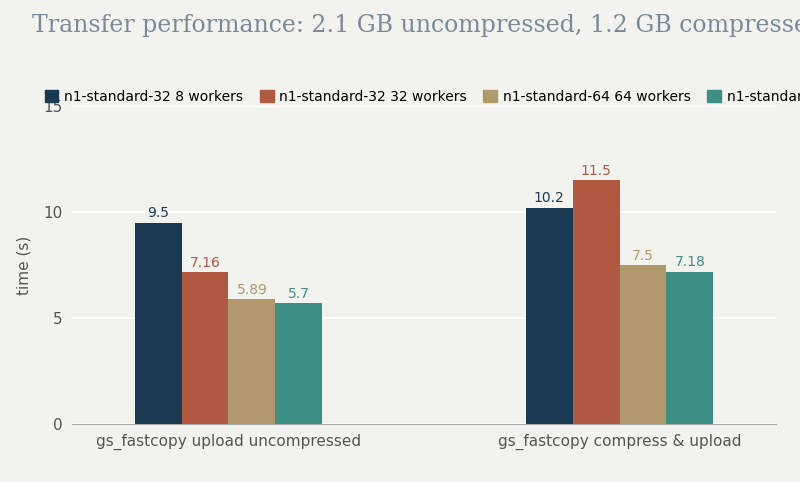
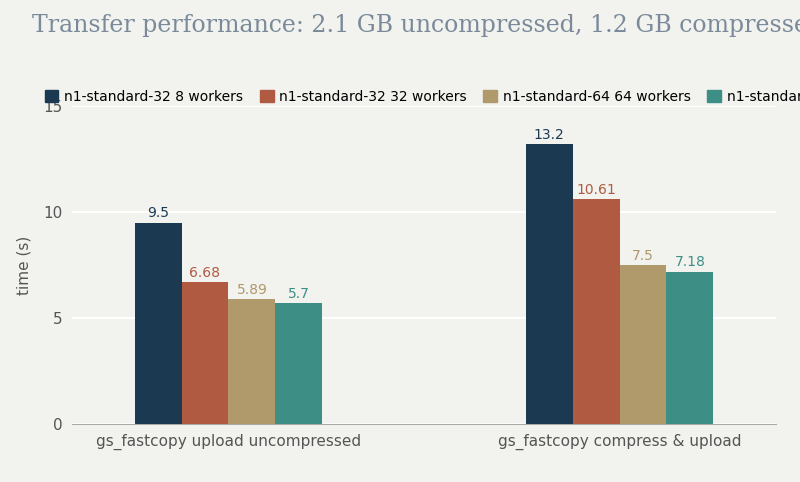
n1-standard-32 32 workers/gs_fastcopy upload uncompressed: 7.16 -> 6.68
n1-standard-32 8 workers/gs_fastcopy compress & upload: 10.2 -> 13.2
n1-standard-32 32 workers/gs_fastcopy compress & upload: 11.5 -> 10.61
